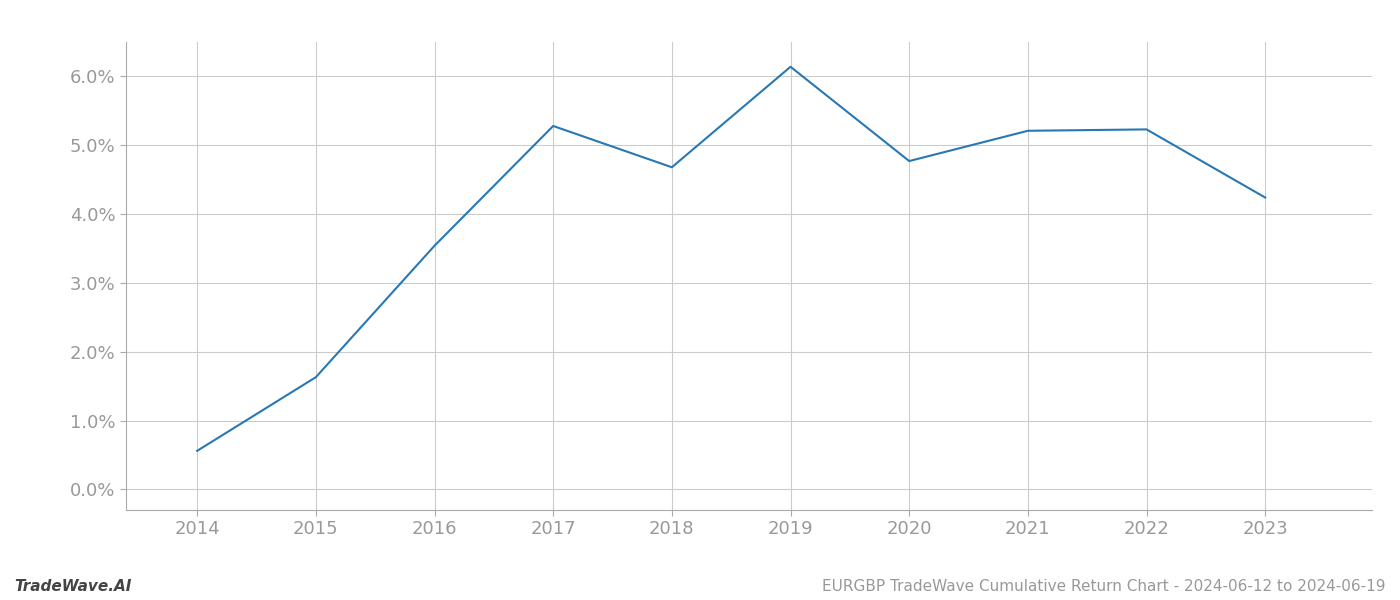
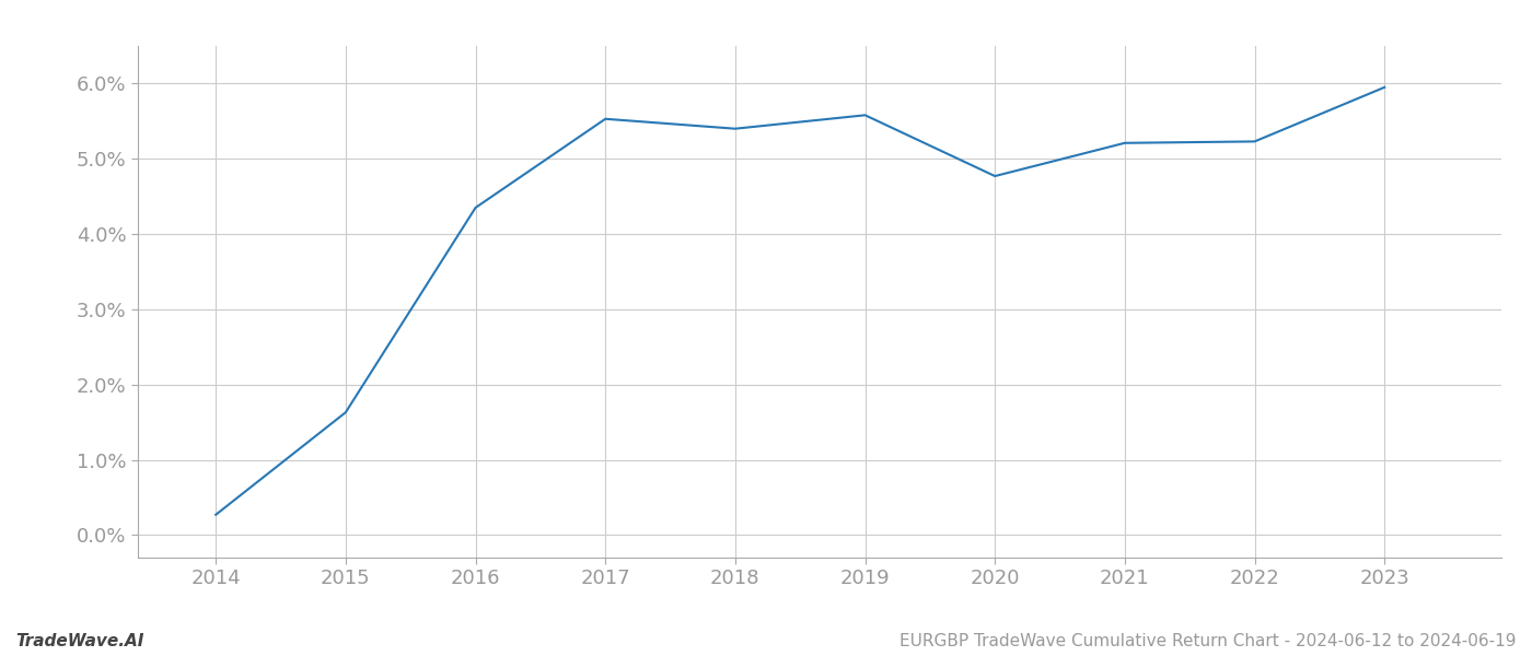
2014: 0.56% -> 0.27%
2016: 3.54% -> 4.35%
2017: 5.28% -> 5.53%
2018: 4.68% -> 5.40%
2019: 6.14% -> 5.58%
2023: 4.24% -> 5.95%
